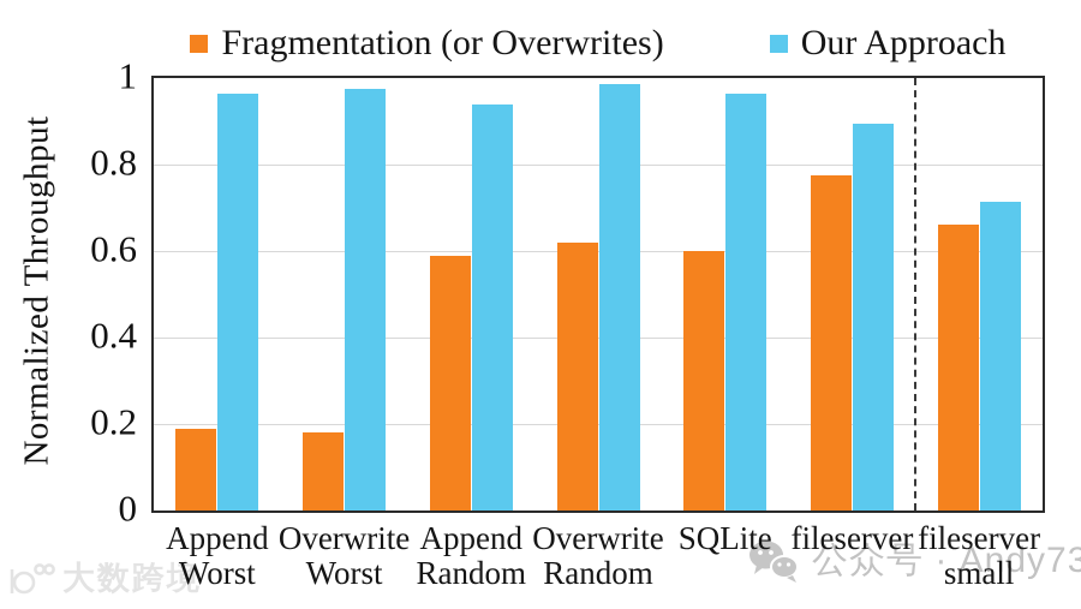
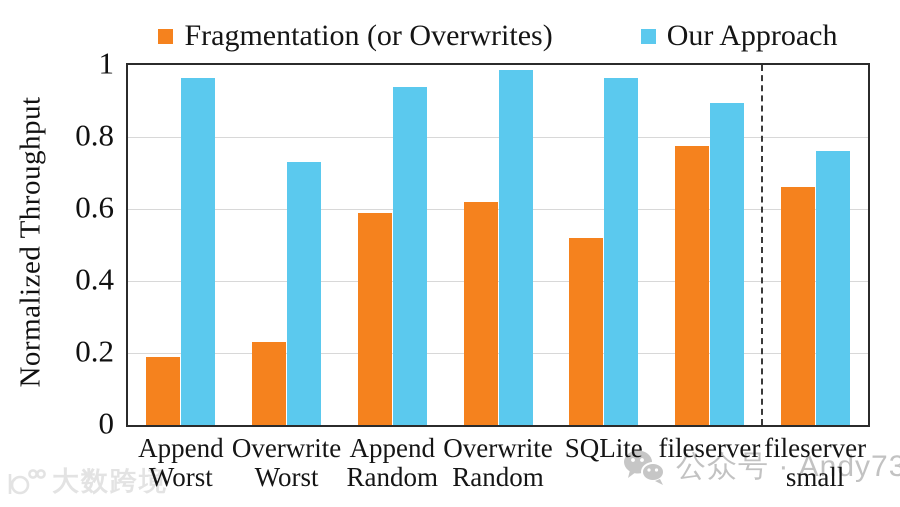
Fragmentation (or Overwrites)/Overwrite Worst: 0.18 -> 0.23
Our Approach/Overwrite Worst: 0.97 -> 0.73
Fragmentation (or Overwrites)/SQLite: 0.60 -> 0.52
Our Approach/fileserver small: 0.71 -> 0.76
